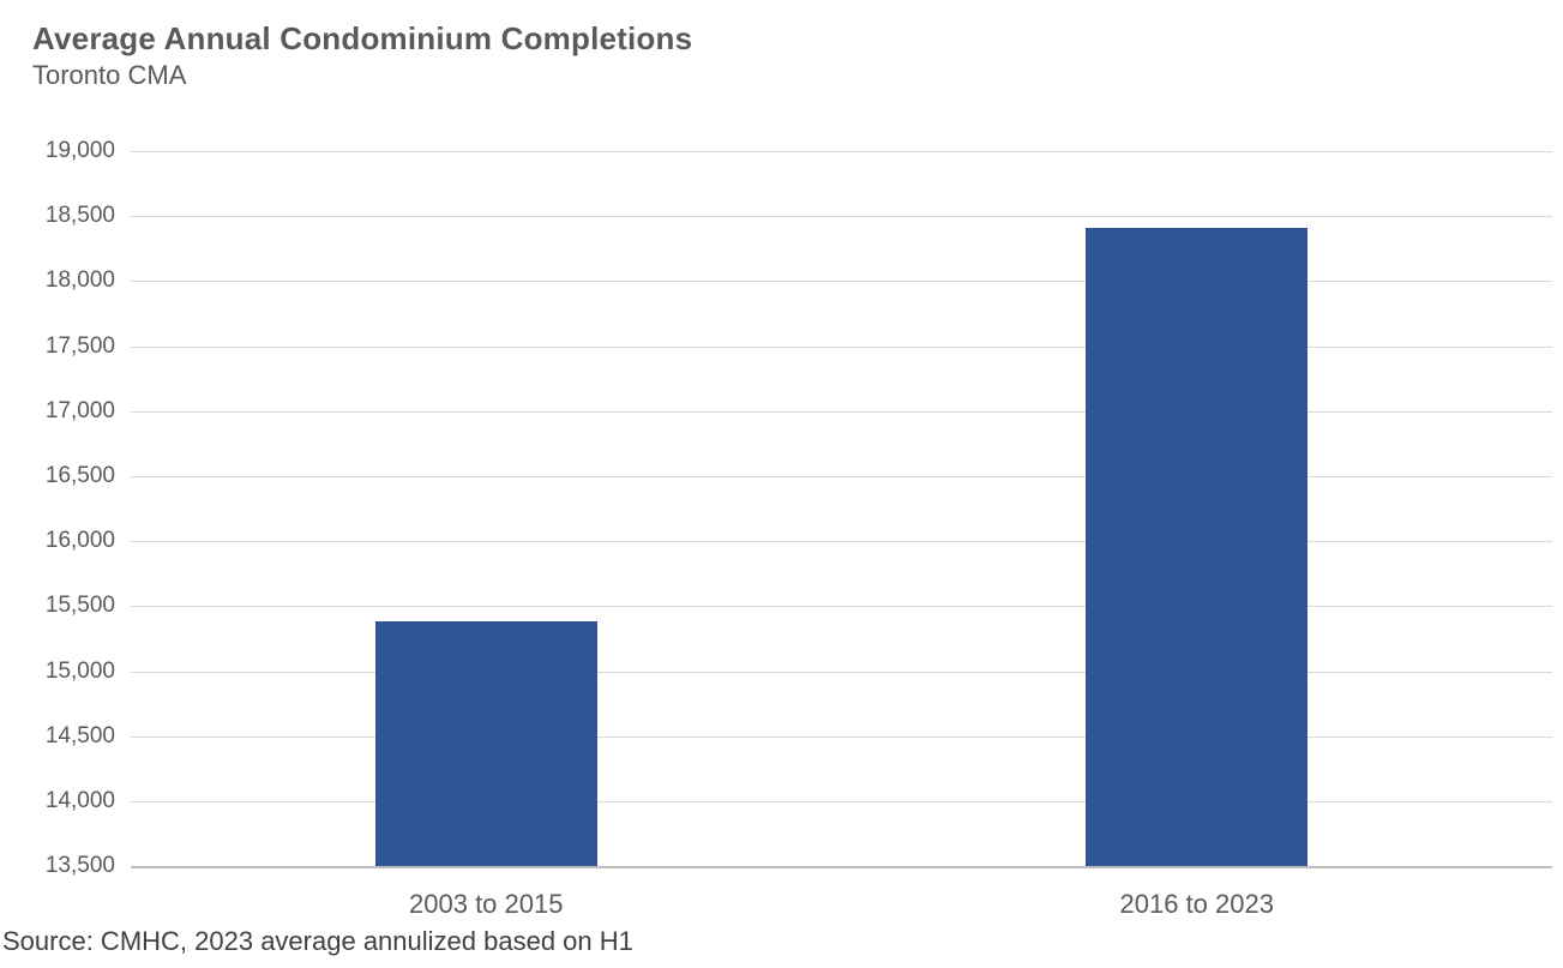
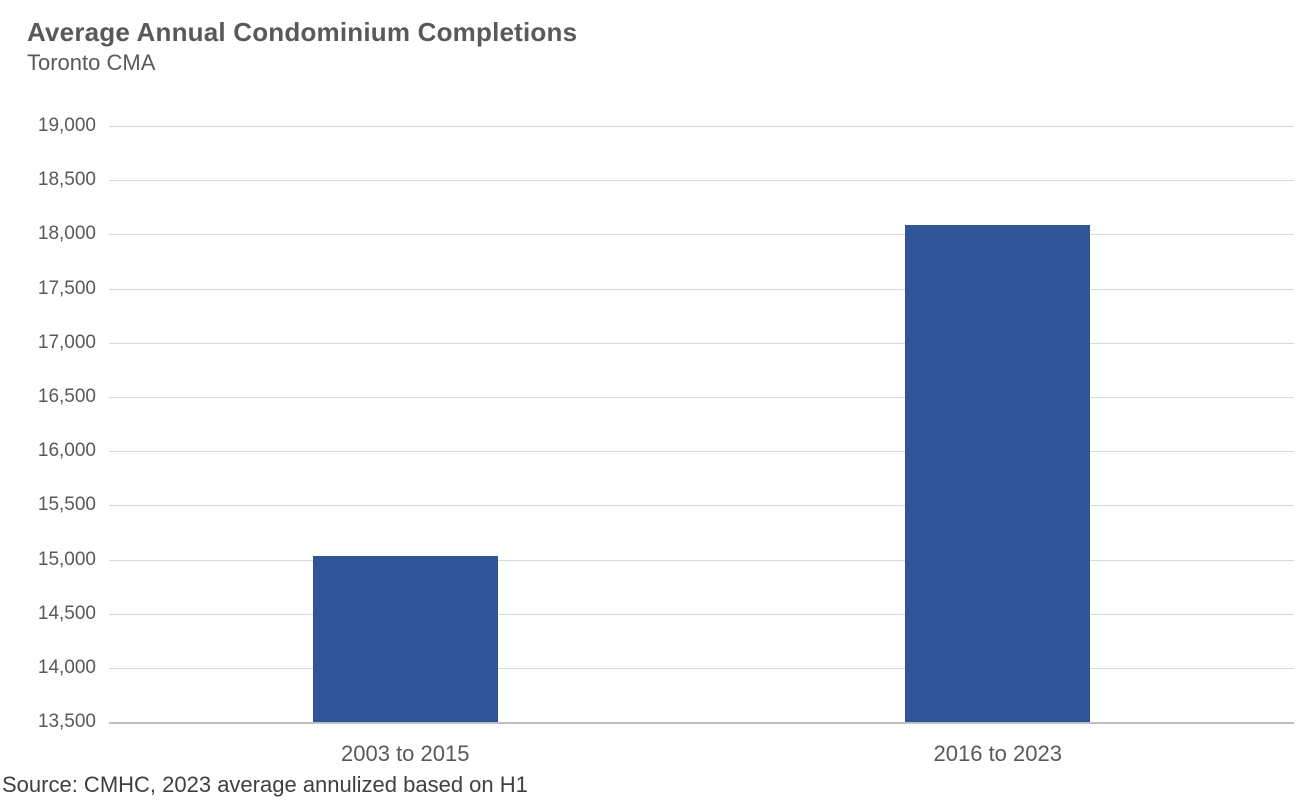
2003 to 2015: 15380 -> 15030
2016 to 2023: 18410 -> 18090
